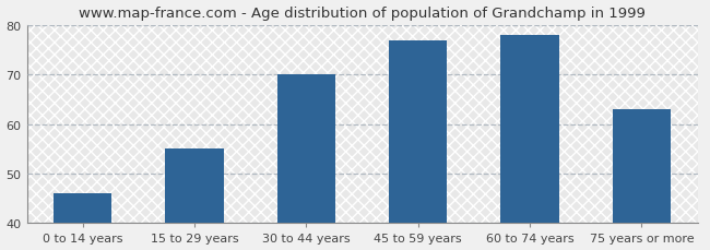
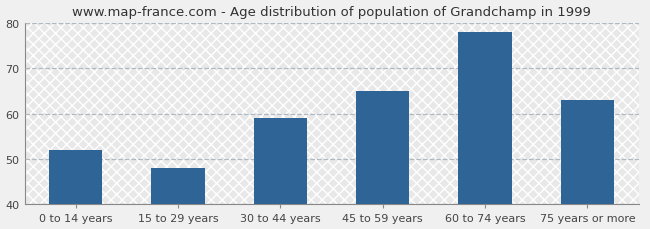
0 to 14 years: 46 -> 52
15 to 29 years: 55 -> 48
30 to 44 years: 70 -> 59
45 to 59 years: 77 -> 65
